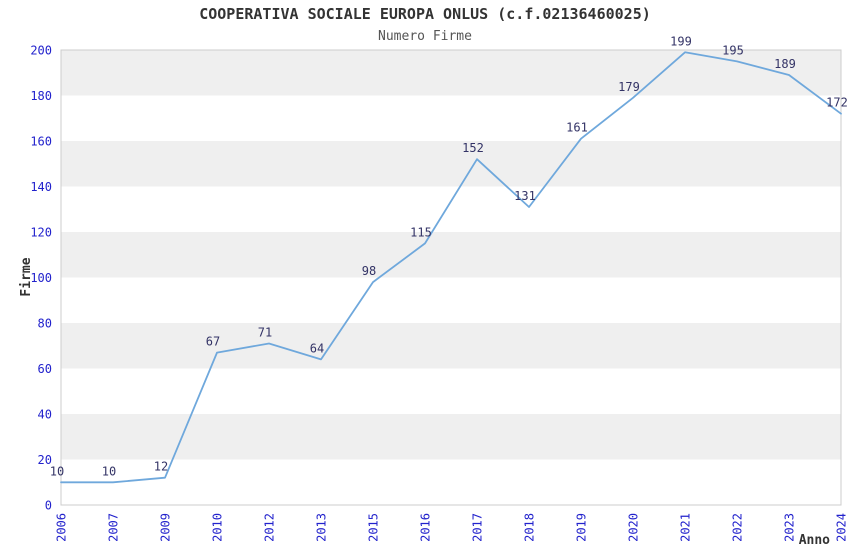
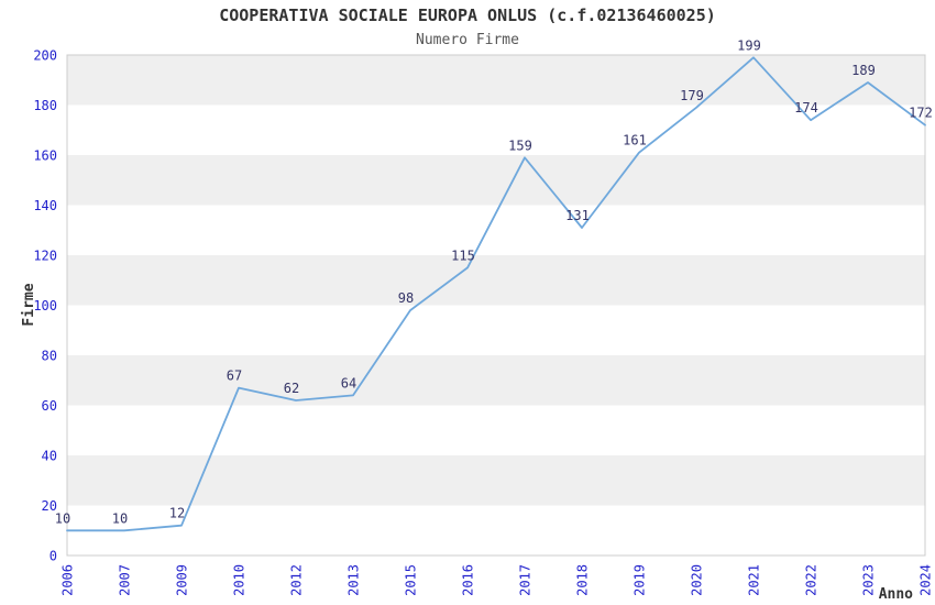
2012: 71 -> 62
2017: 152 -> 159
2022: 195 -> 174
